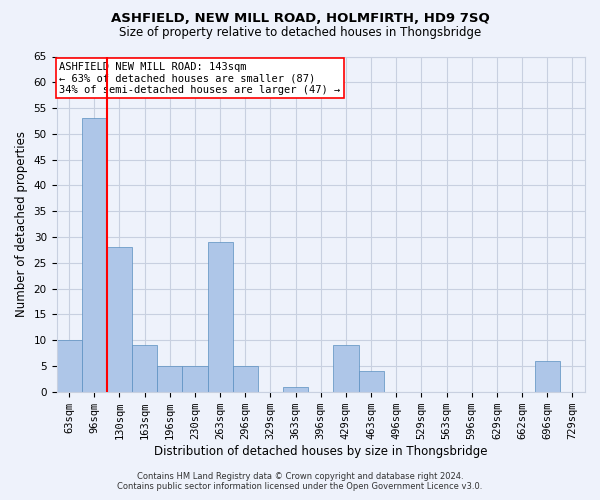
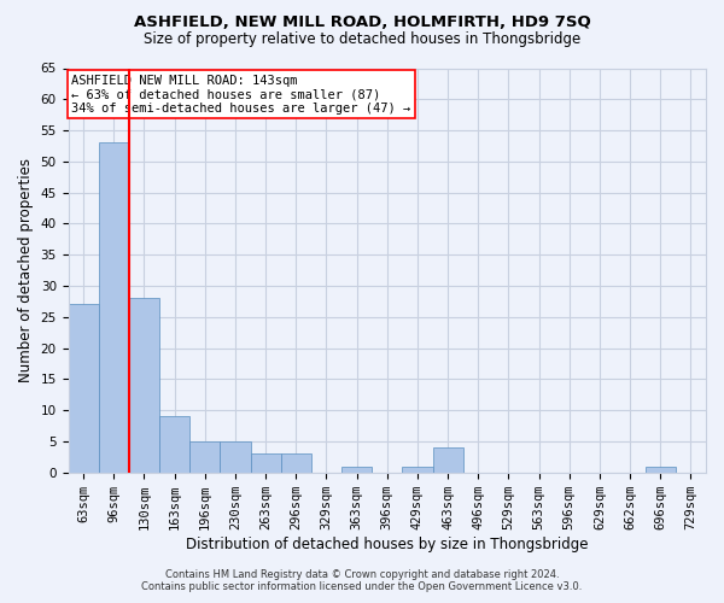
63sqm: 10 -> 27
263sqm: 29 -> 3
296sqm: 5 -> 3
429sqm: 9 -> 1
696sqm: 6 -> 1
